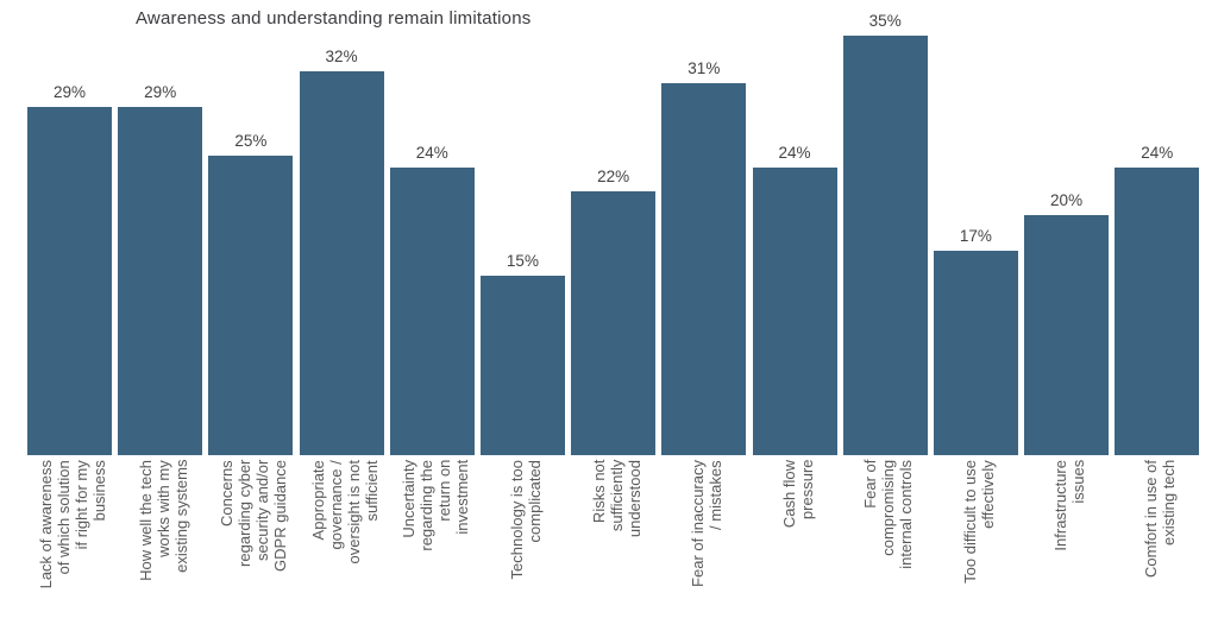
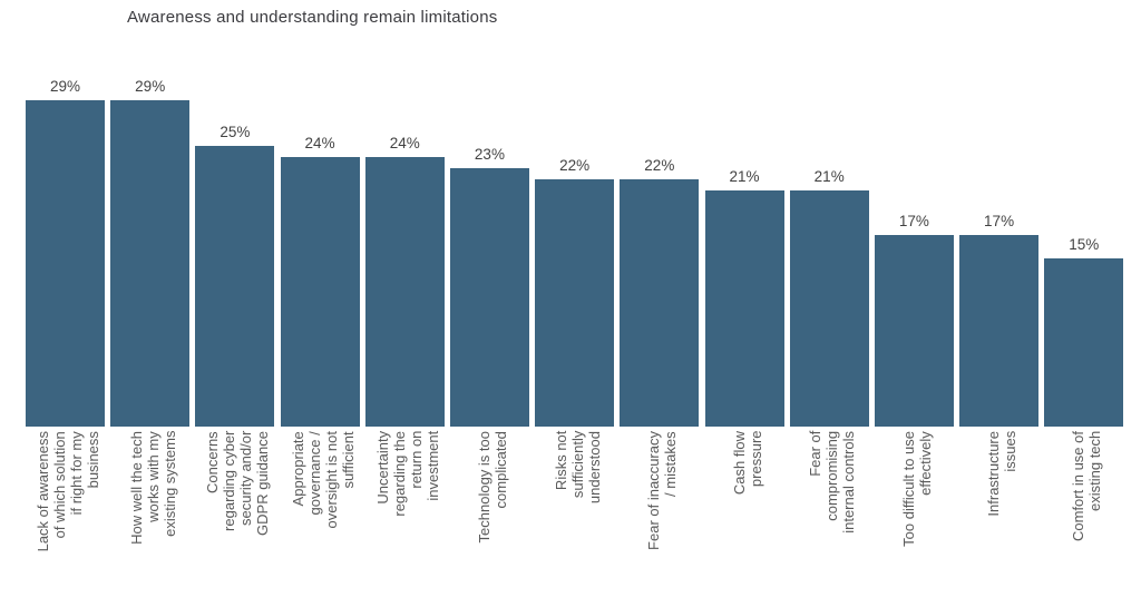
Appropriate governance / oversight is not sufficient: 32% -> 24%
Technology is too complicated: 15% -> 23%
Fear of inaccuracy / mistakes: 31% -> 22%
Cash flow pressure: 24% -> 21%
Fear of compromising internal controls: 35% -> 21%
Infrastructure issues: 20% -> 17%
Comfort in use of existing tech: 24% -> 15%
